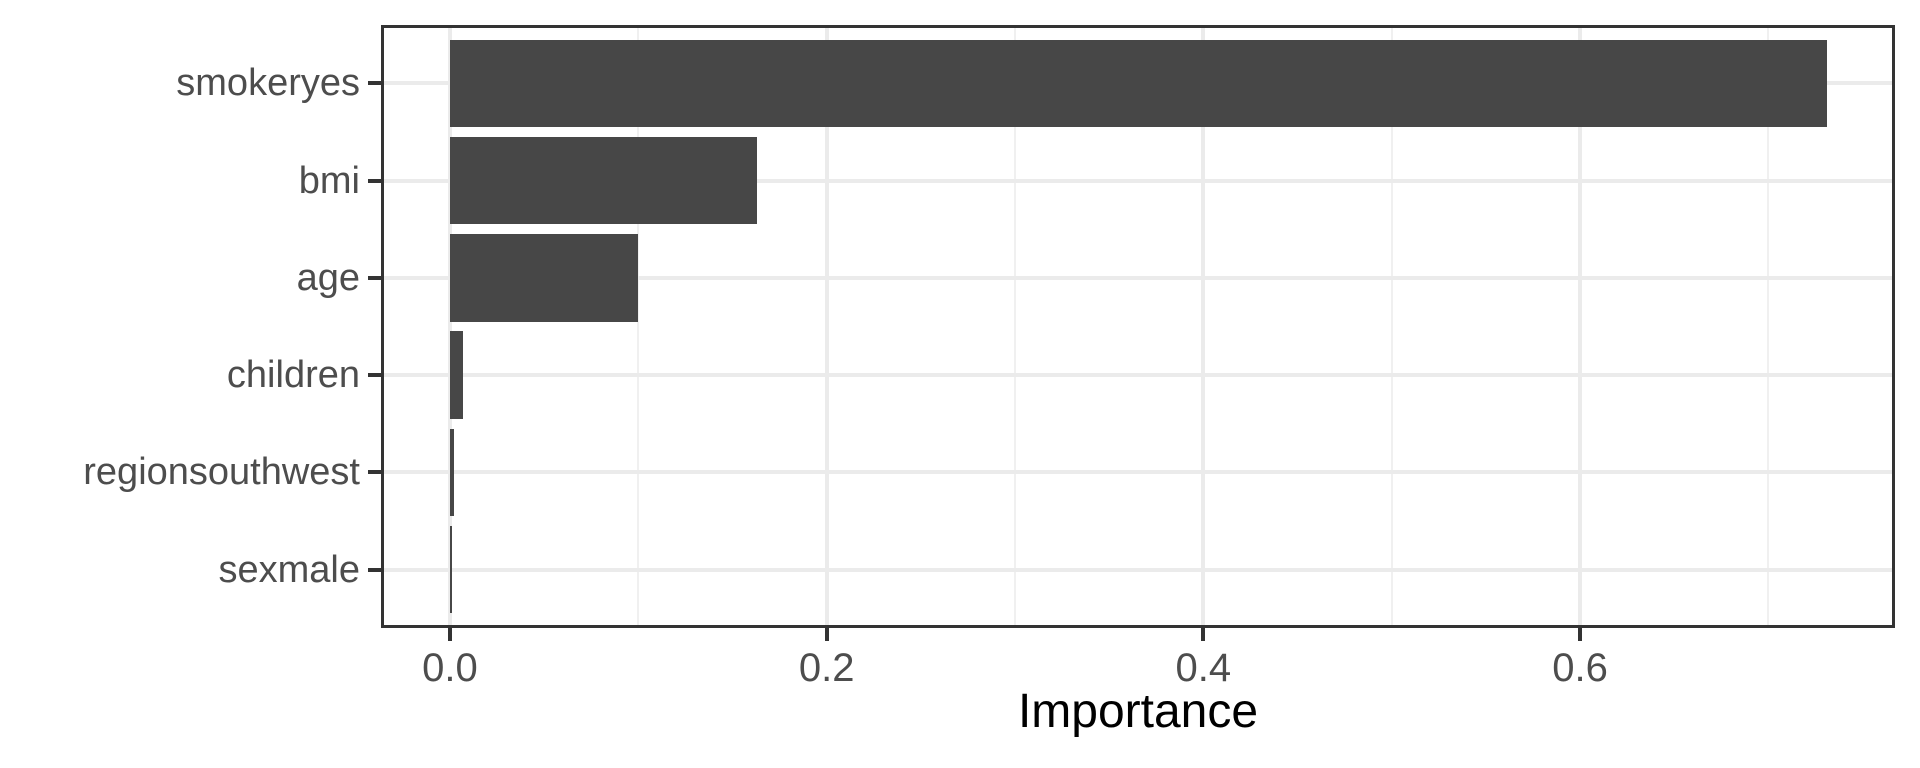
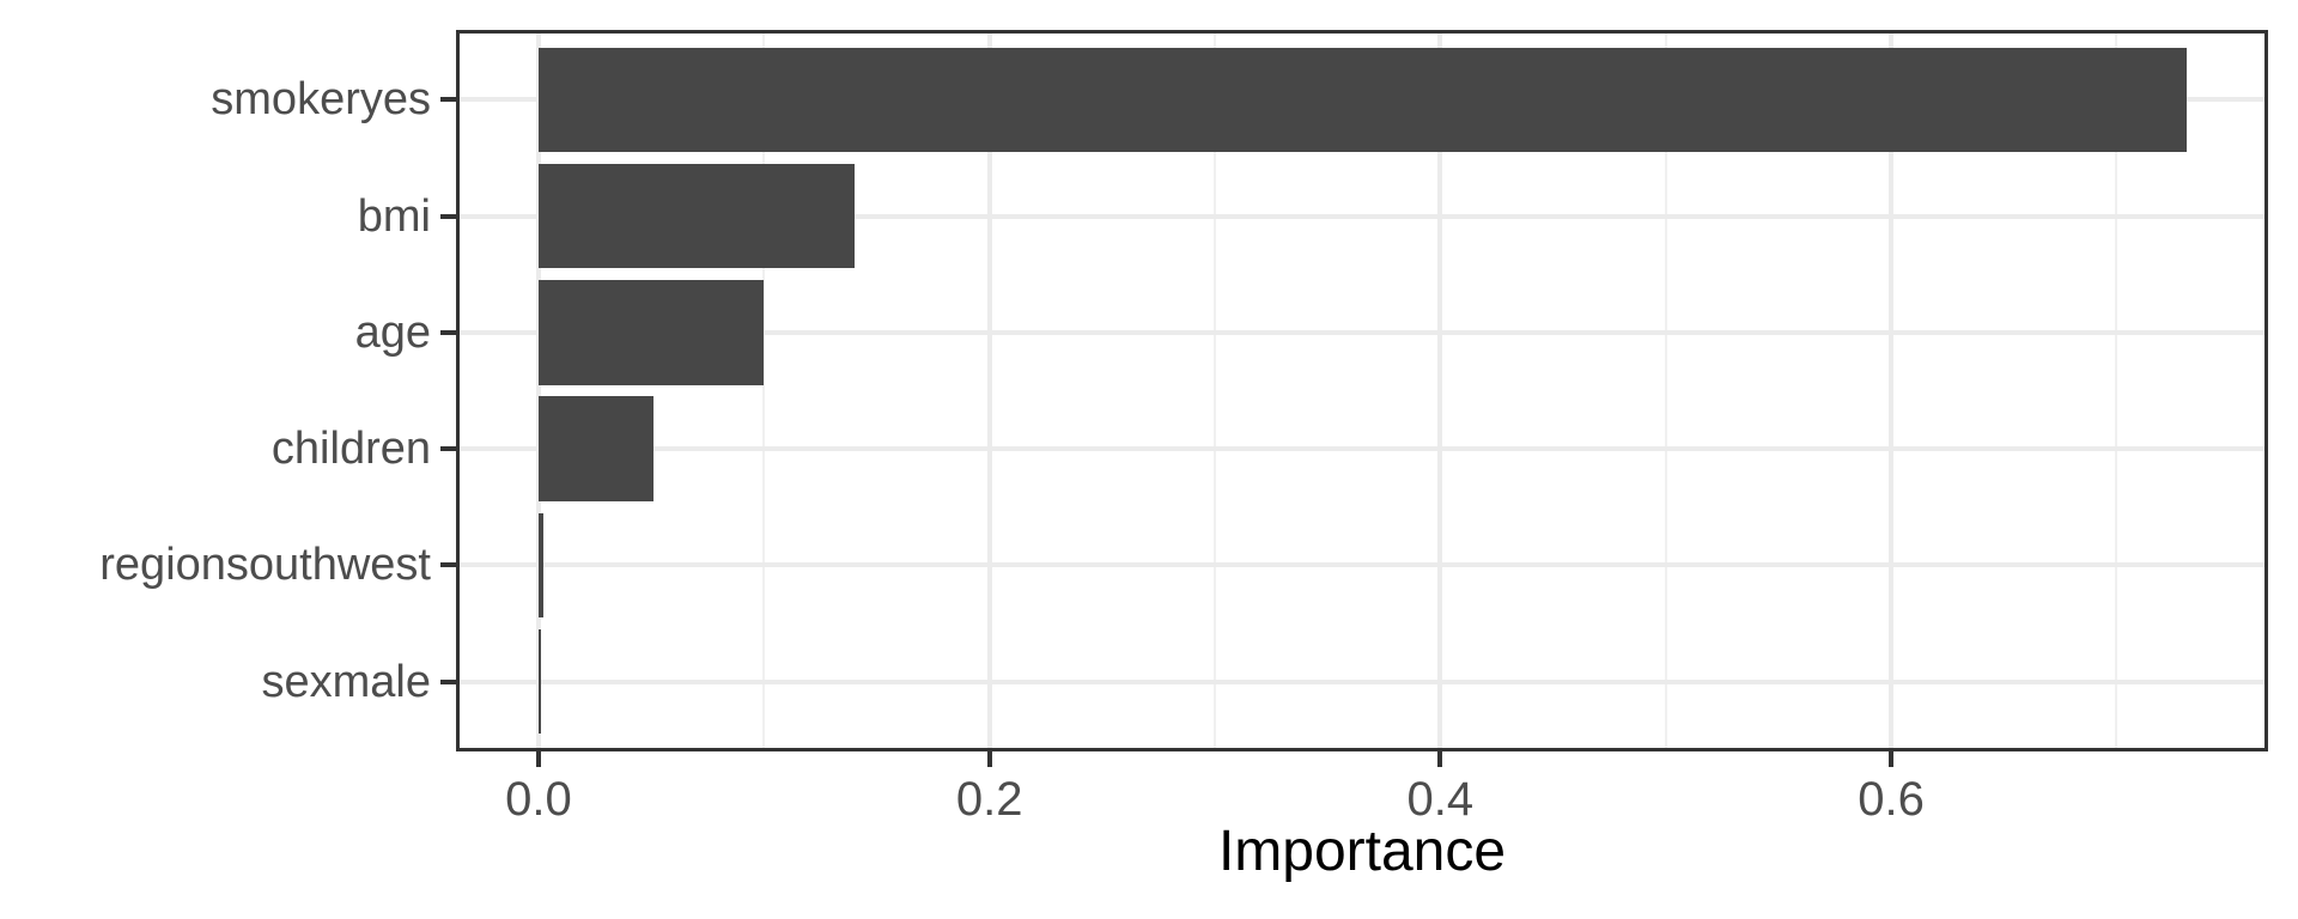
bmi: 0.163 -> 0.140
children: 0.007 -> 0.051
